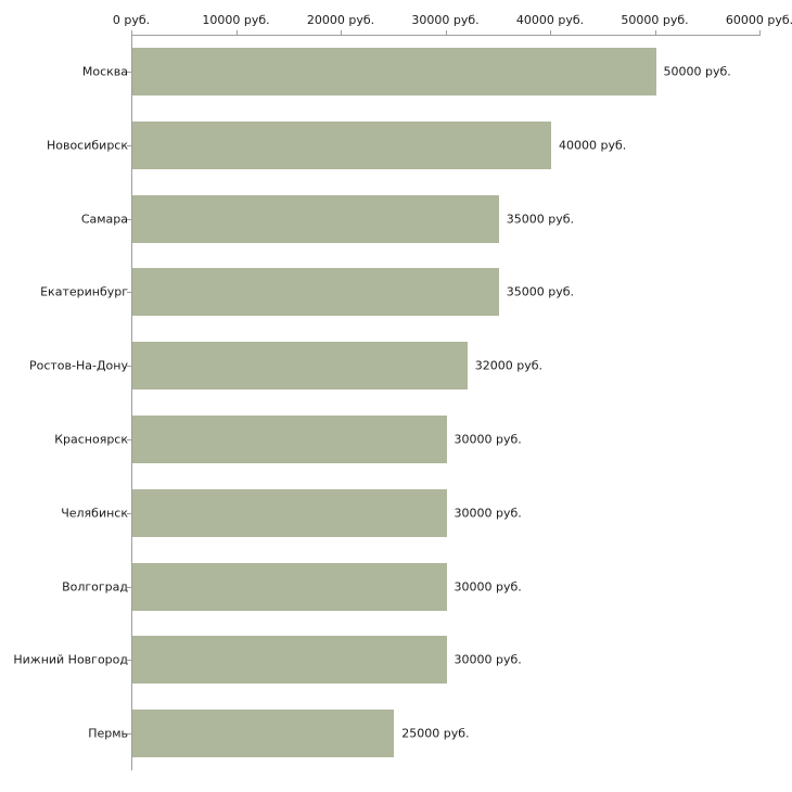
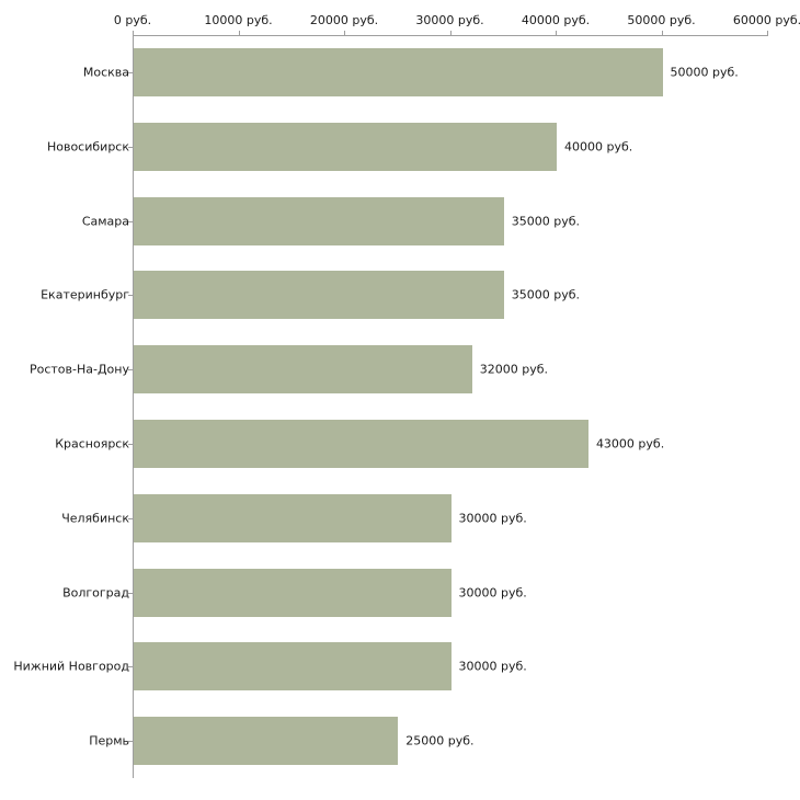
Красноярск: 30000 -> 43000
